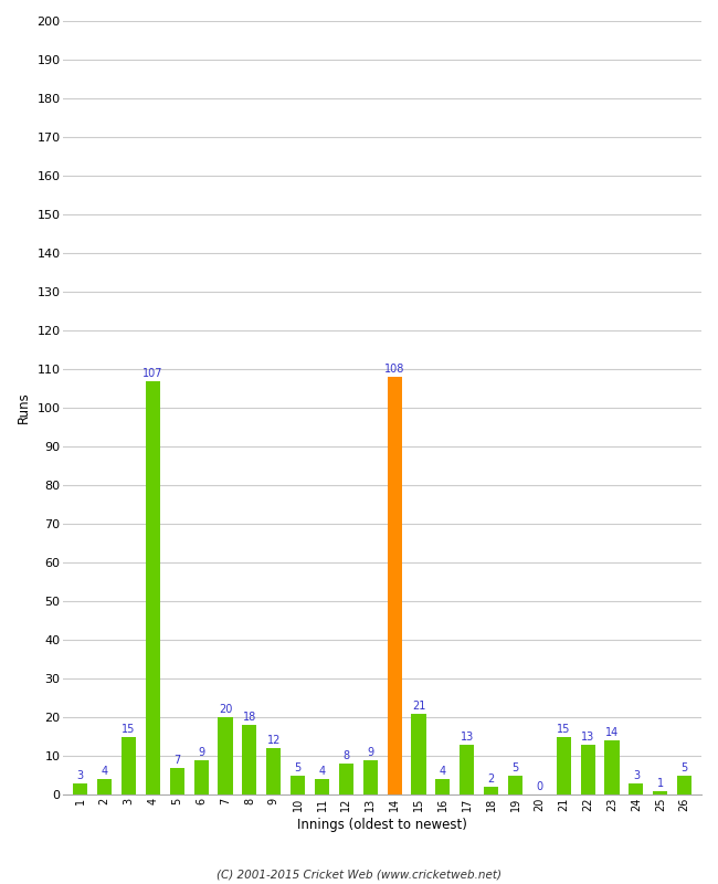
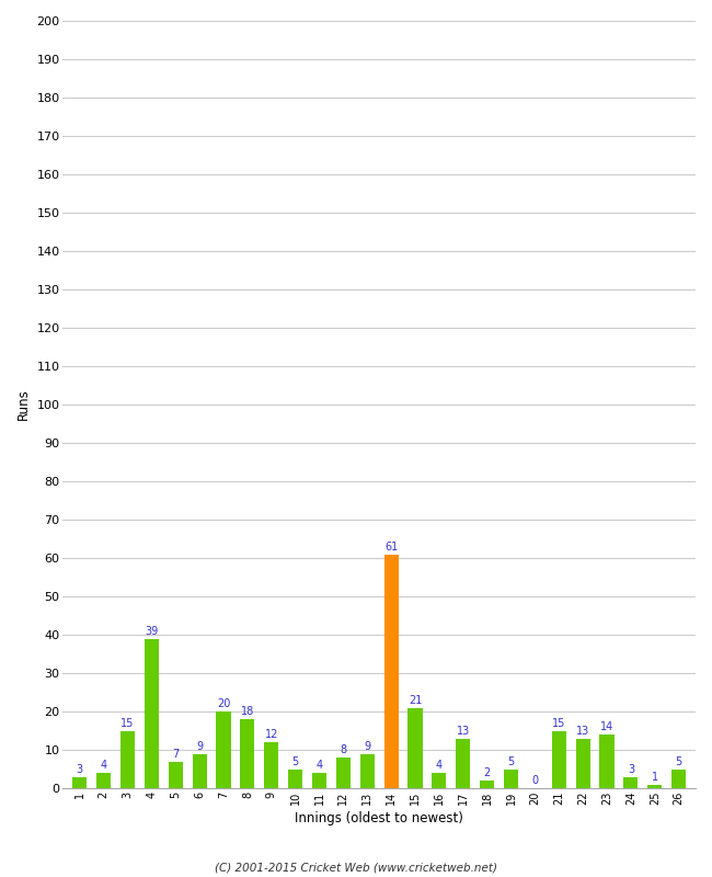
4: 107 -> 39
14: 108 -> 61
